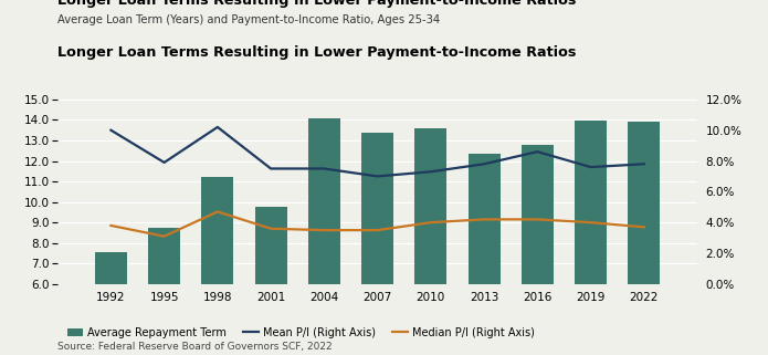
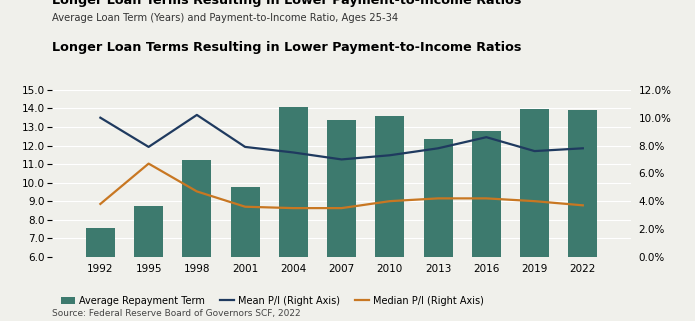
Median P/I (Right Axis)/1995: 3.1% -> 6.7%
Mean P/I (Right Axis)/2001: 7.5% -> 7.9%
